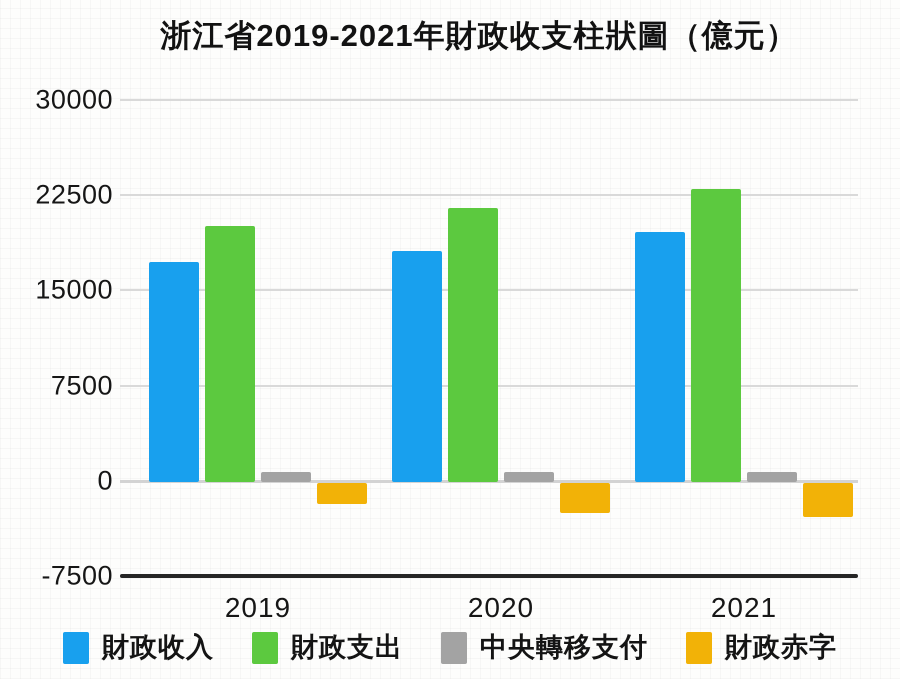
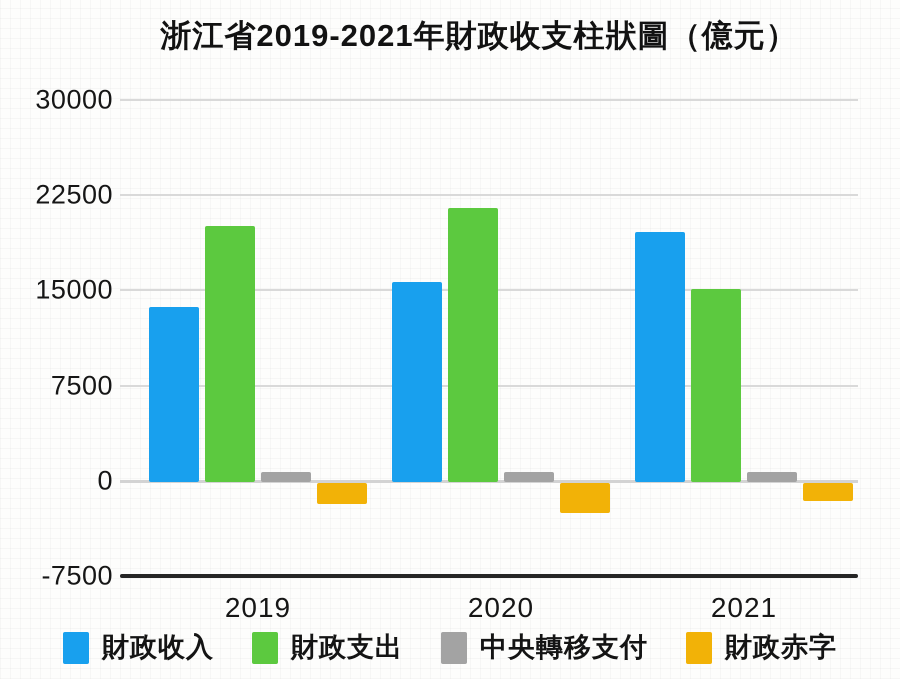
財政收入/2019: 17200 -> 13700
財政收入/2020: 18100 -> 15700
財政支出/2021: 23000 -> 15100
財政赤字/2021: -2900 -> -1600
